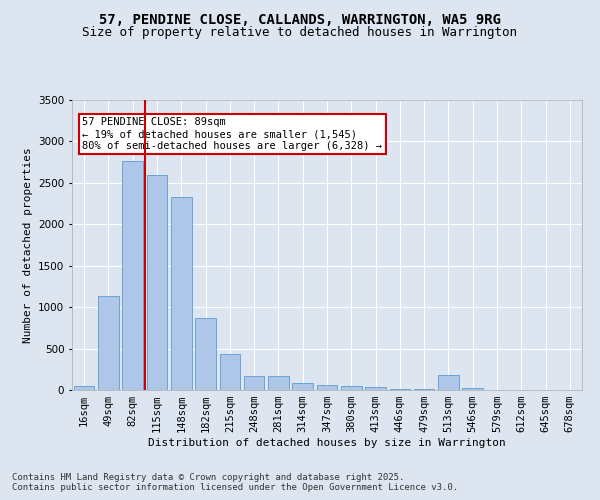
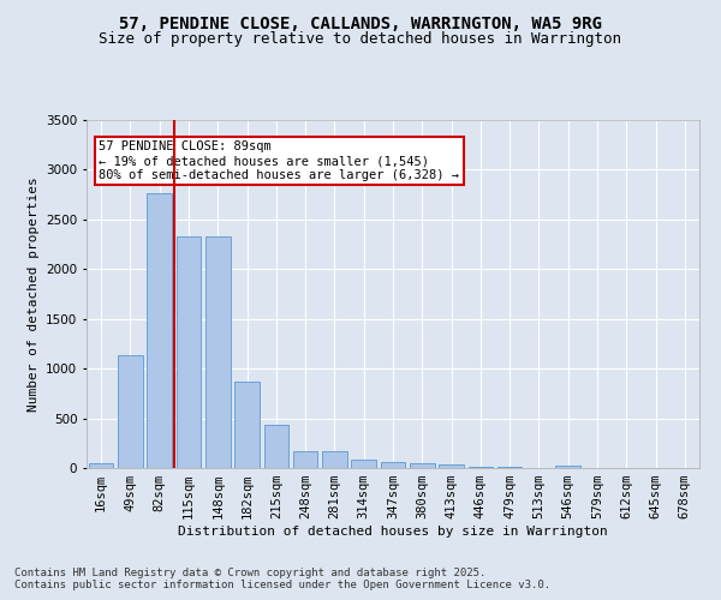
115sqm: 2600 -> 2330
513sqm: 180 -> 0
